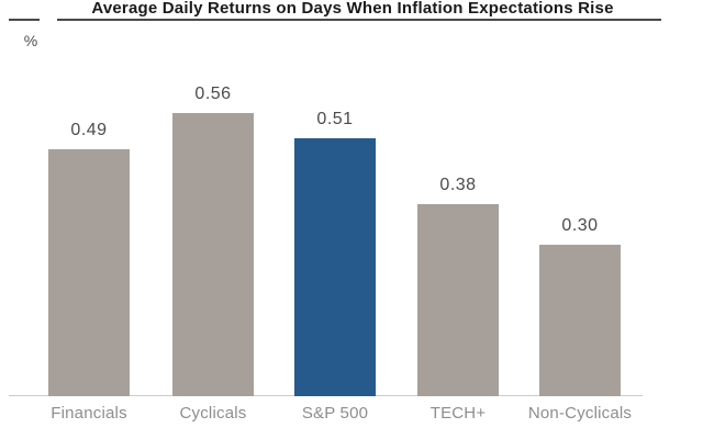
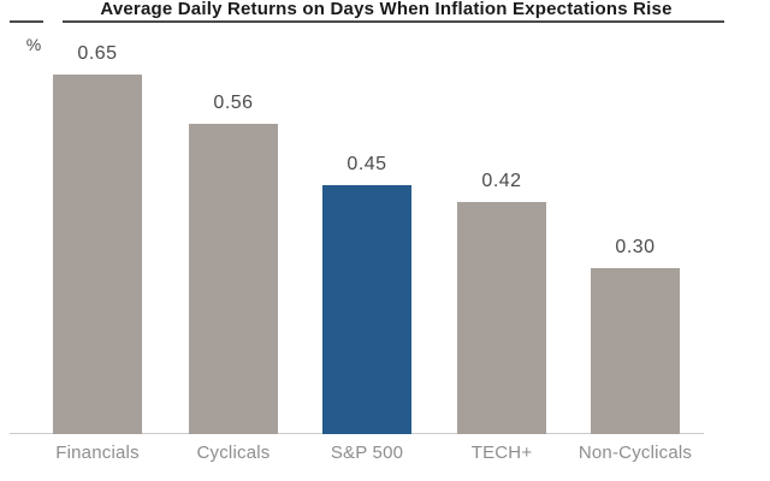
Financials: 0.49 -> 0.65
S&P 500: 0.51 -> 0.45
TECH+: 0.38 -> 0.42
